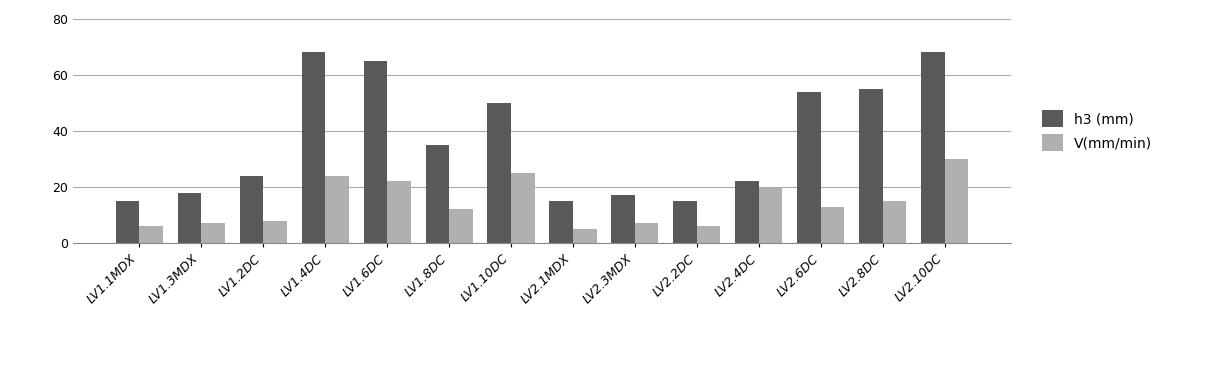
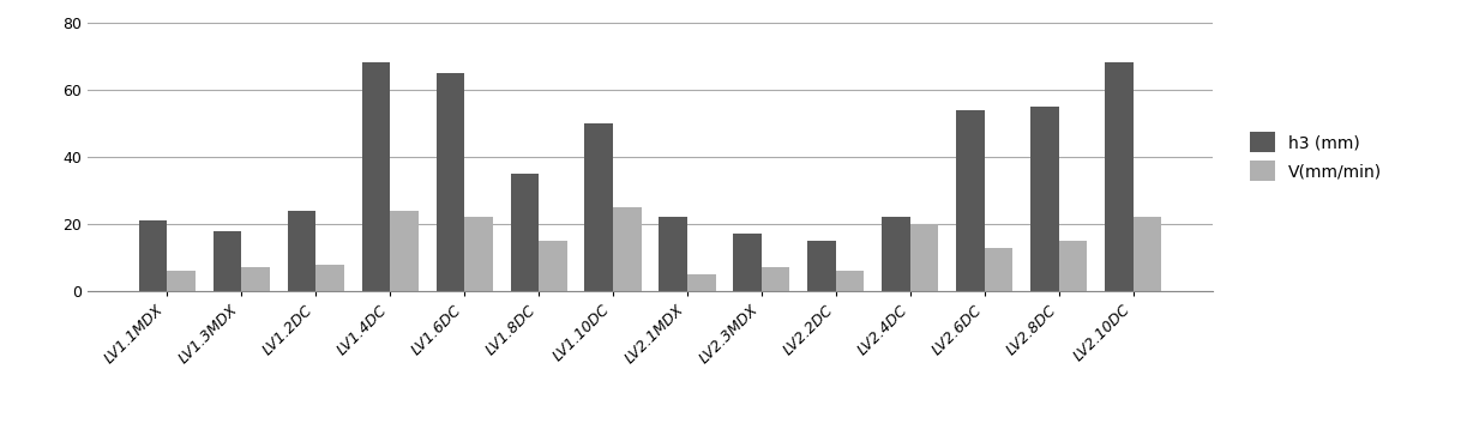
h3 (mm)/LV1.1MDX: 15 -> 21
V(mm/min)/LV1.8DC: 12 -> 15
h3 (mm)/LV2.1MDX: 15 -> 22
V(mm/min)/LV2.10DC: 30 -> 22
